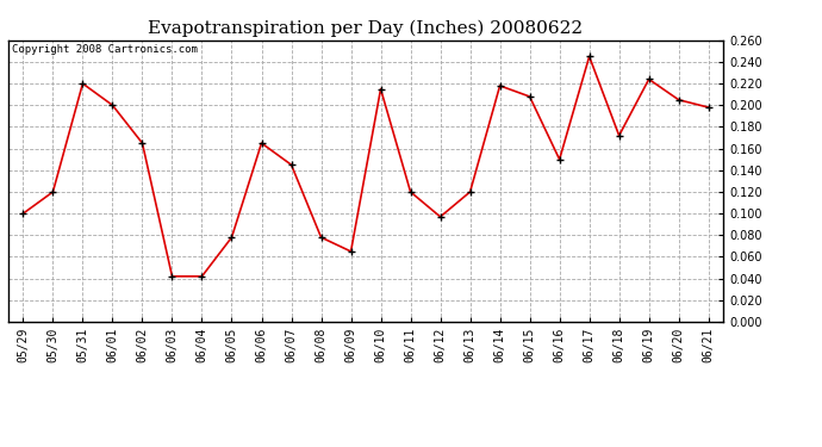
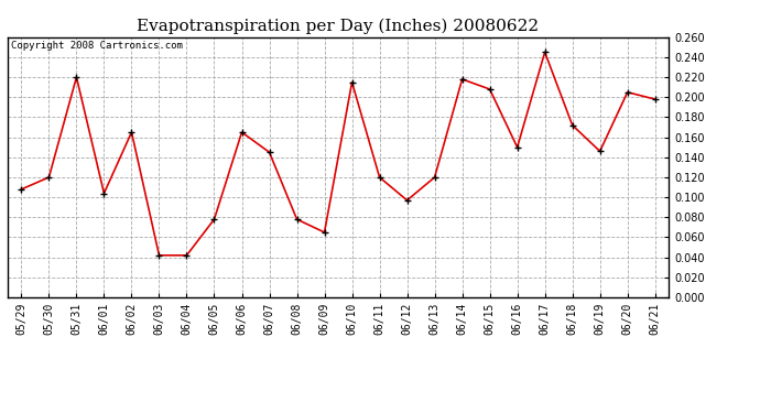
05/29: 0.100 -> 0.108
06/01: 0.200 -> 0.104
06/19: 0.224 -> 0.146
